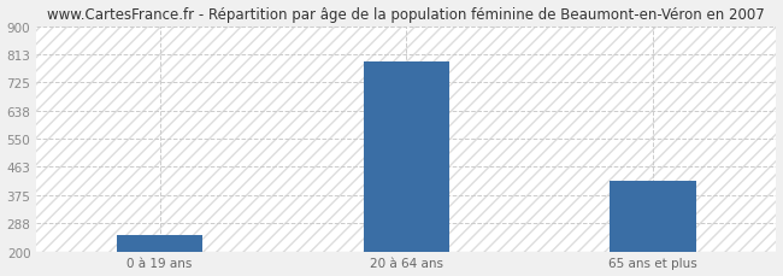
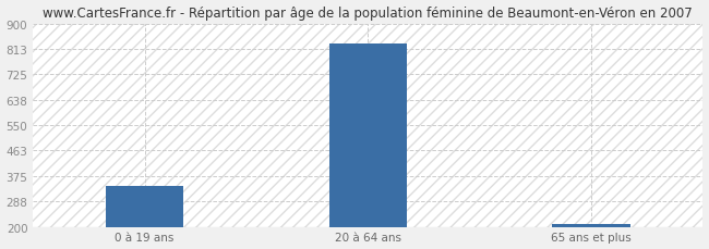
0 à 19 ans: 250 -> 340
20 à 64 ans: 790 -> 830
65 ans et plus: 420 -> 210
